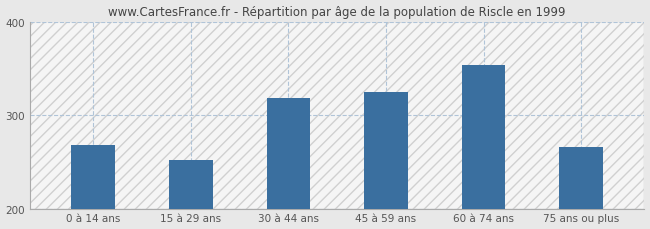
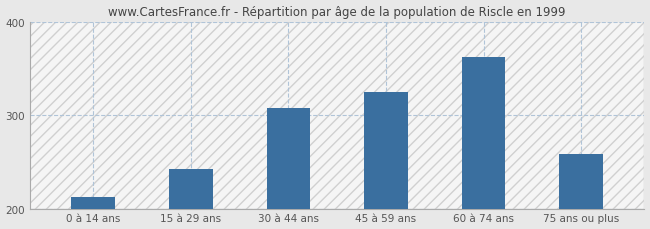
0 à 14 ans: 268 -> 212
15 à 29 ans: 252 -> 242
30 à 44 ans: 318 -> 307
60 à 74 ans: 354 -> 362
75 ans ou plus: 266 -> 258
